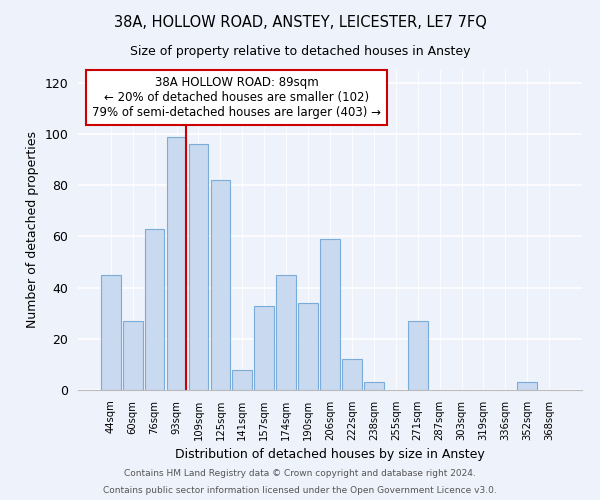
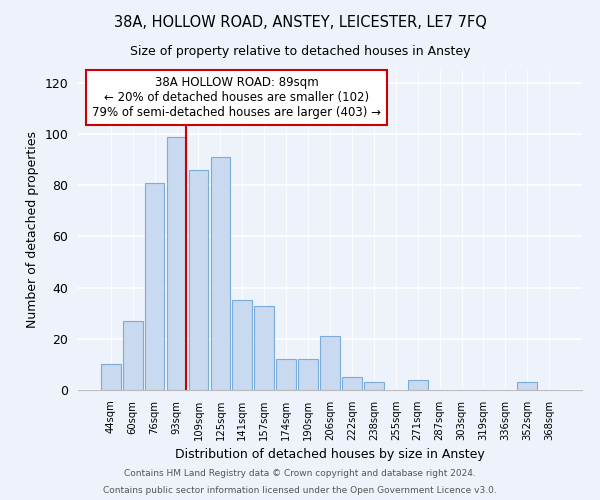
44sqm: 45 -> 10
76sqm: 63 -> 81
109sqm: 96 -> 86
125sqm: 82 -> 91
141sqm: 8 -> 35
174sqm: 45 -> 12
190sqm: 34 -> 12
206sqm: 59 -> 21
222sqm: 12 -> 5
271sqm: 27 -> 4
